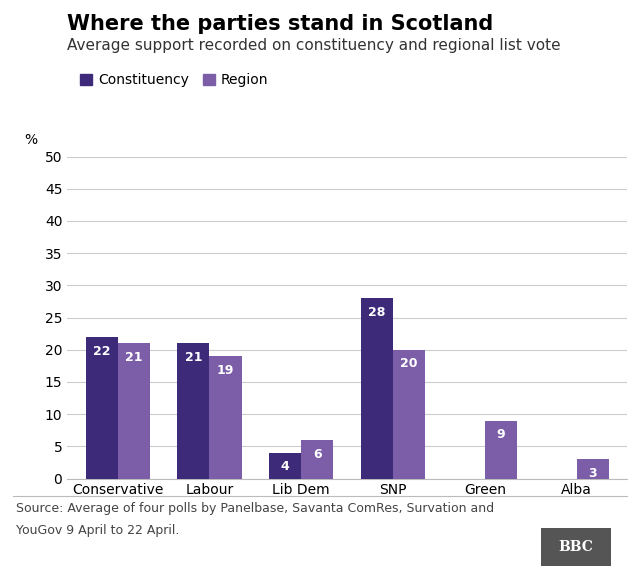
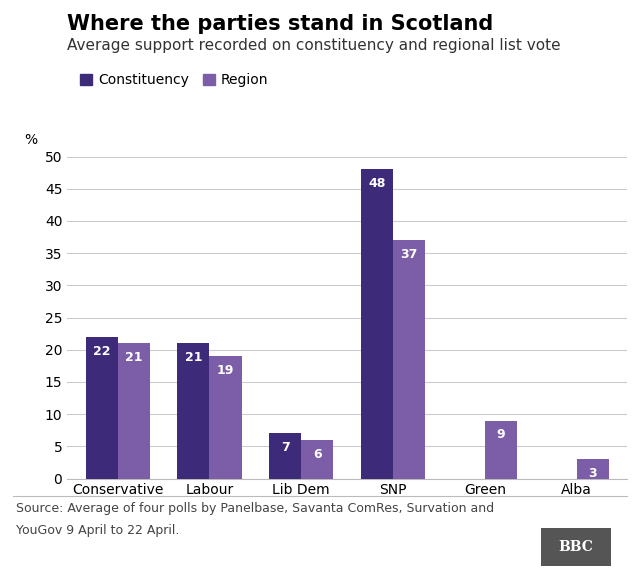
Constituency/Lib Dem: 4 -> 7
Constituency/SNP: 28 -> 48
Region/SNP: 20 -> 37
